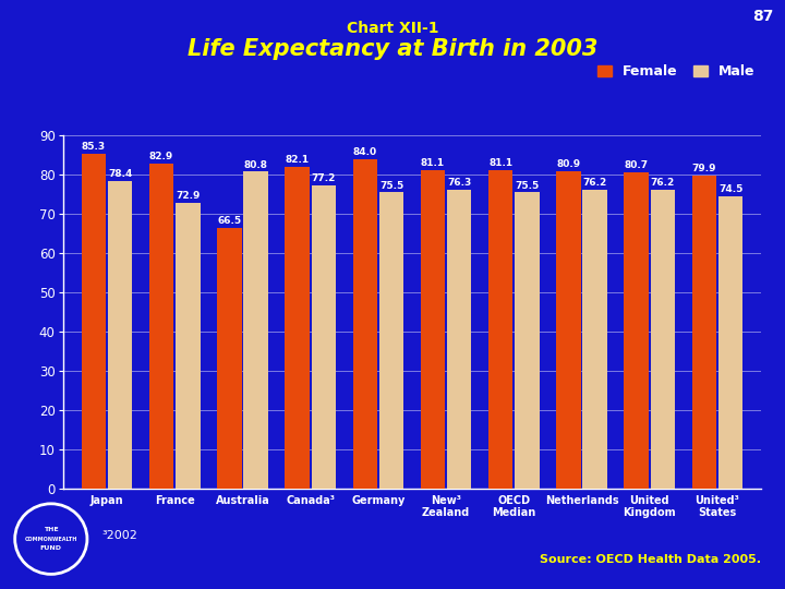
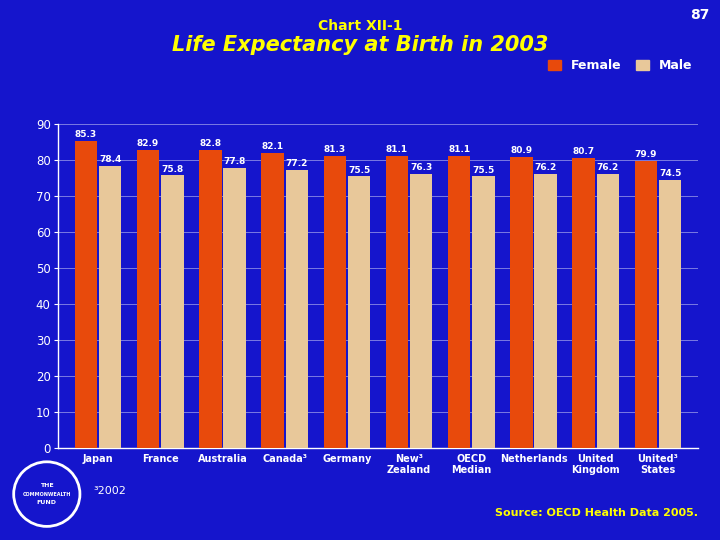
Male/France: 72.9 -> 75.8
Female/Australia: 66.5 -> 82.8
Male/Australia: 80.8 -> 77.8
Female/Germany: 84.0 -> 81.3
